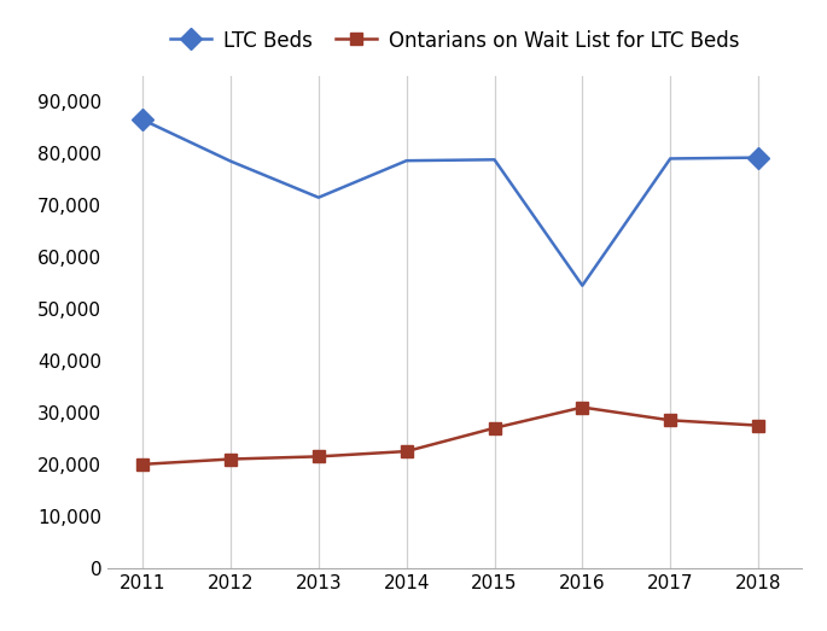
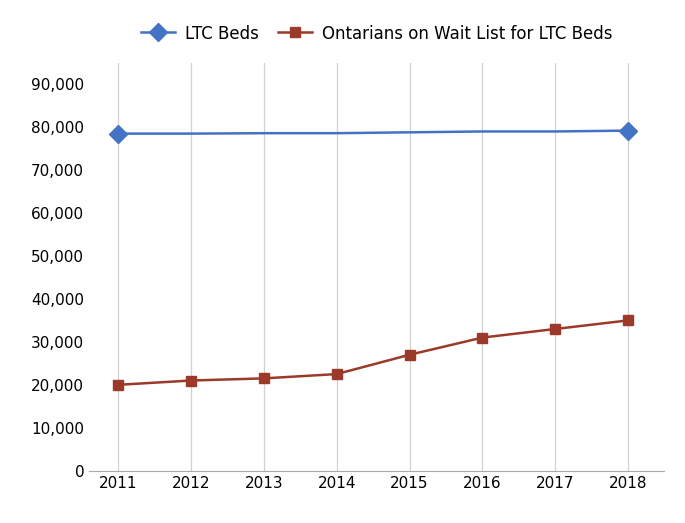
LTC Beds/2011: 86,500 -> 78,500
LTC Beds/2013: 71,500 -> 78,600
LTC Beds/2016: 54,500 -> 79,000
Ontarians on Wait List for LTC Beds/2017: 28,500 -> 33,000
Ontarians on Wait List for LTC Beds/2018: 27,500 -> 35,000
